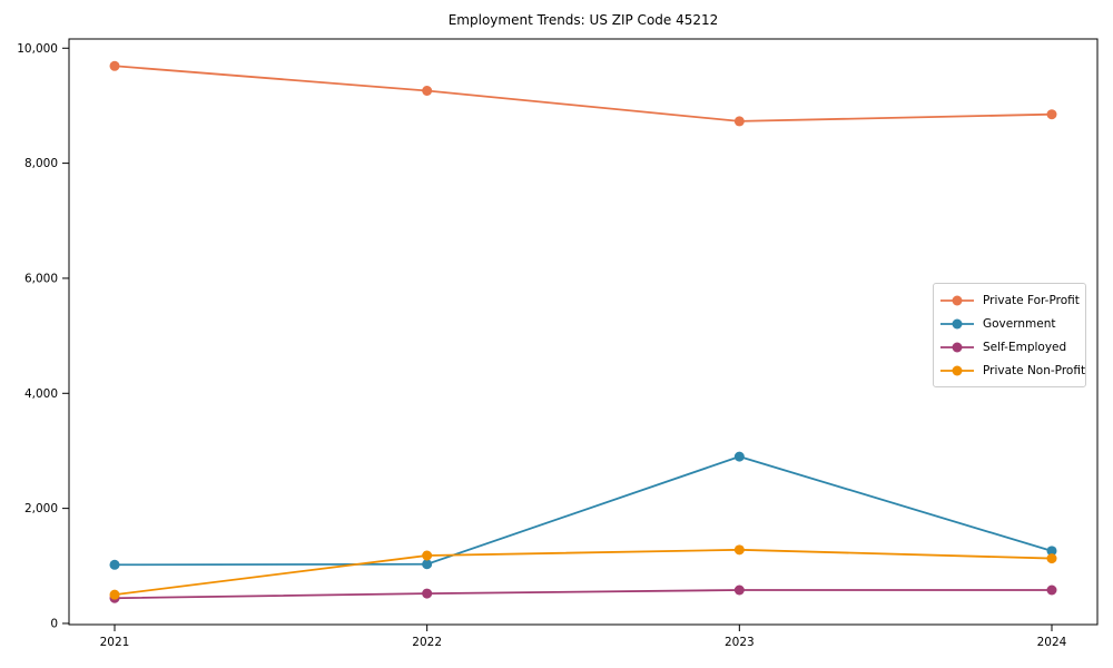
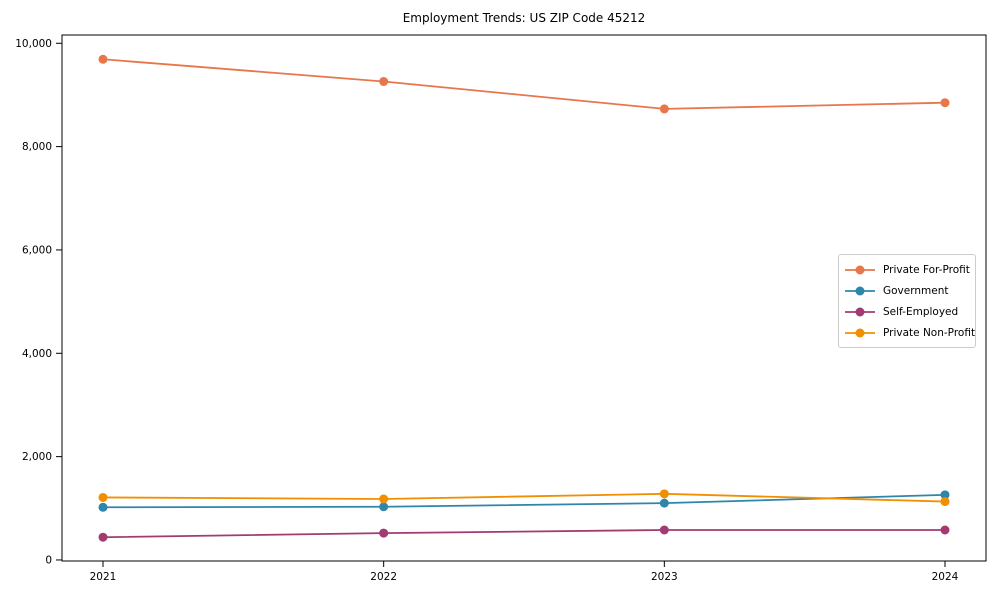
Private Non-Profit/2021: 500 -> 1200
Government/2023: 2900 -> 1100
